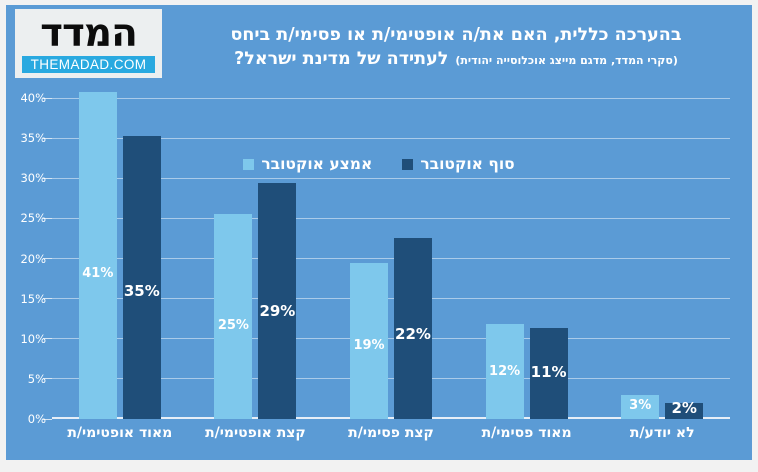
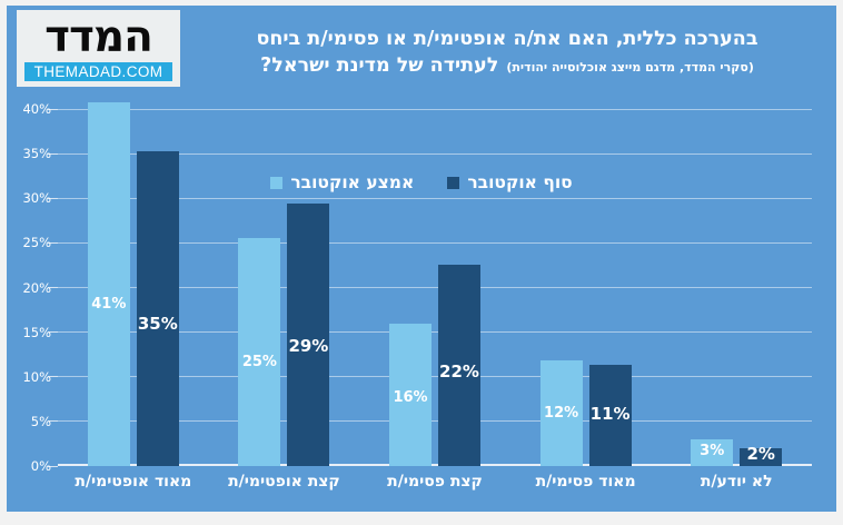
אמצע אוקטובר/קצת פסימי/ת: 19% -> 16%
